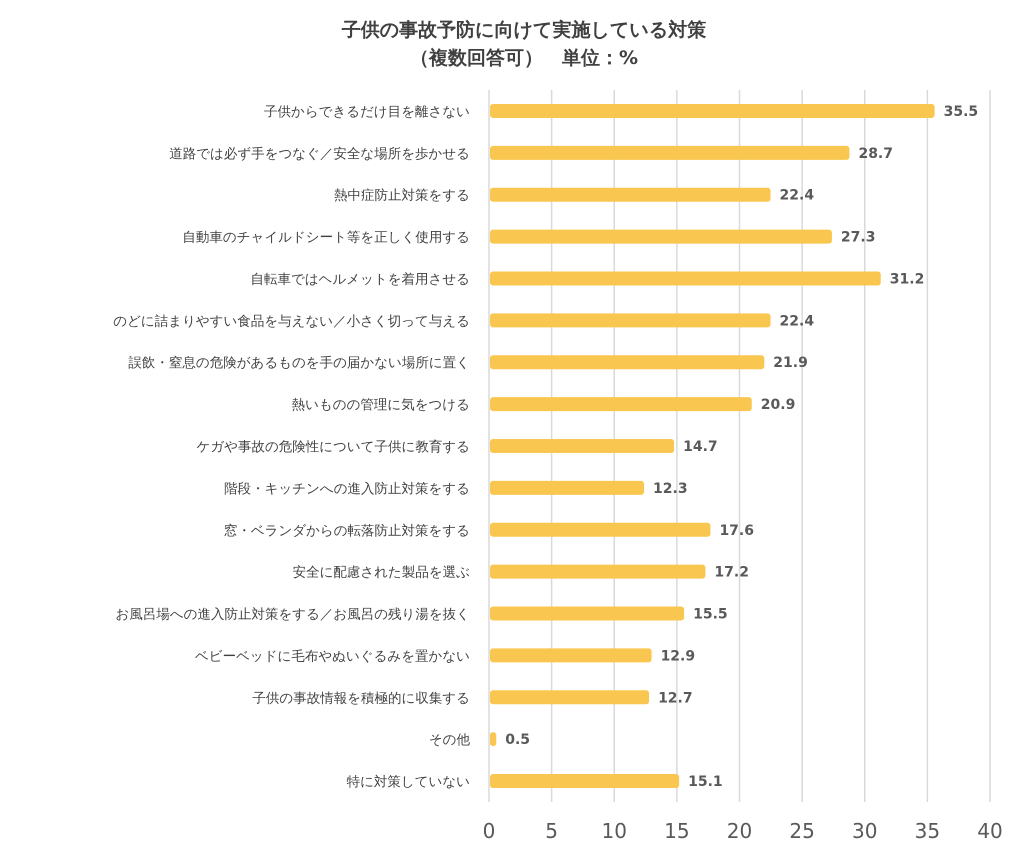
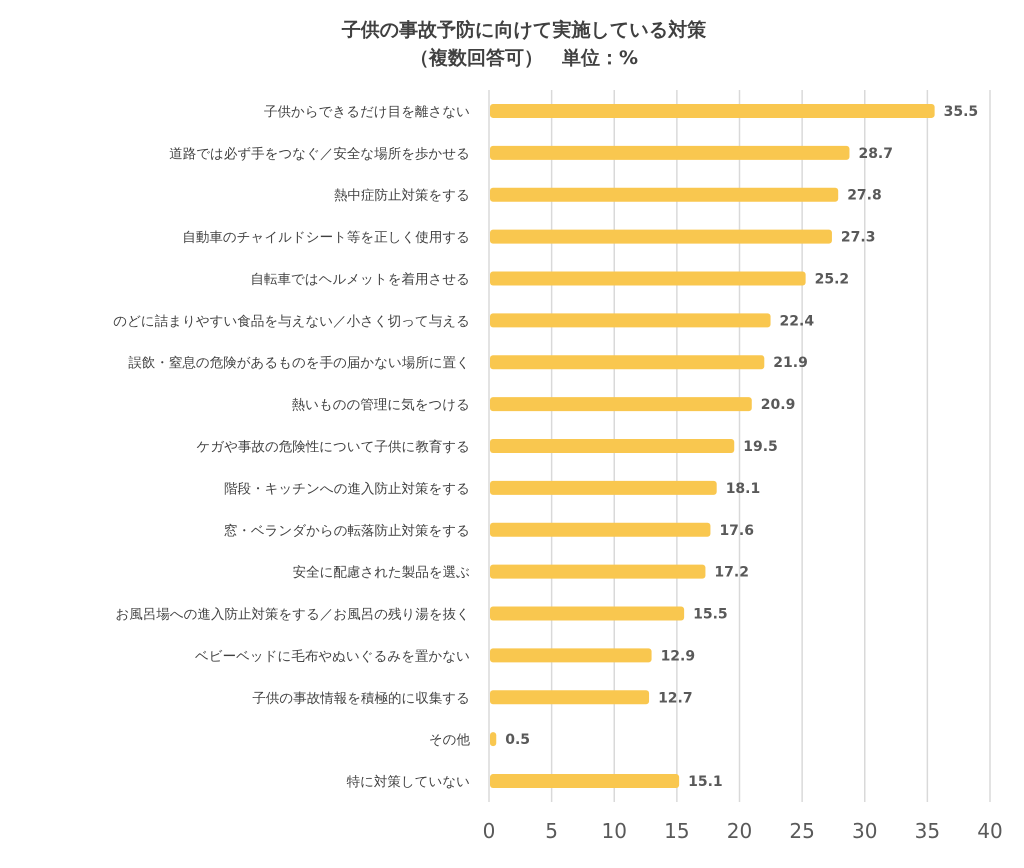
熱中症防止対策をする: 22.4 -> 27.8
自転車ではヘルメットを着用させる: 31.2 -> 25.2
ケガや事故の危険性について子供に教育する: 14.7 -> 19.5
階段・キッチンへの進入防止対策をする: 12.3 -> 18.1
